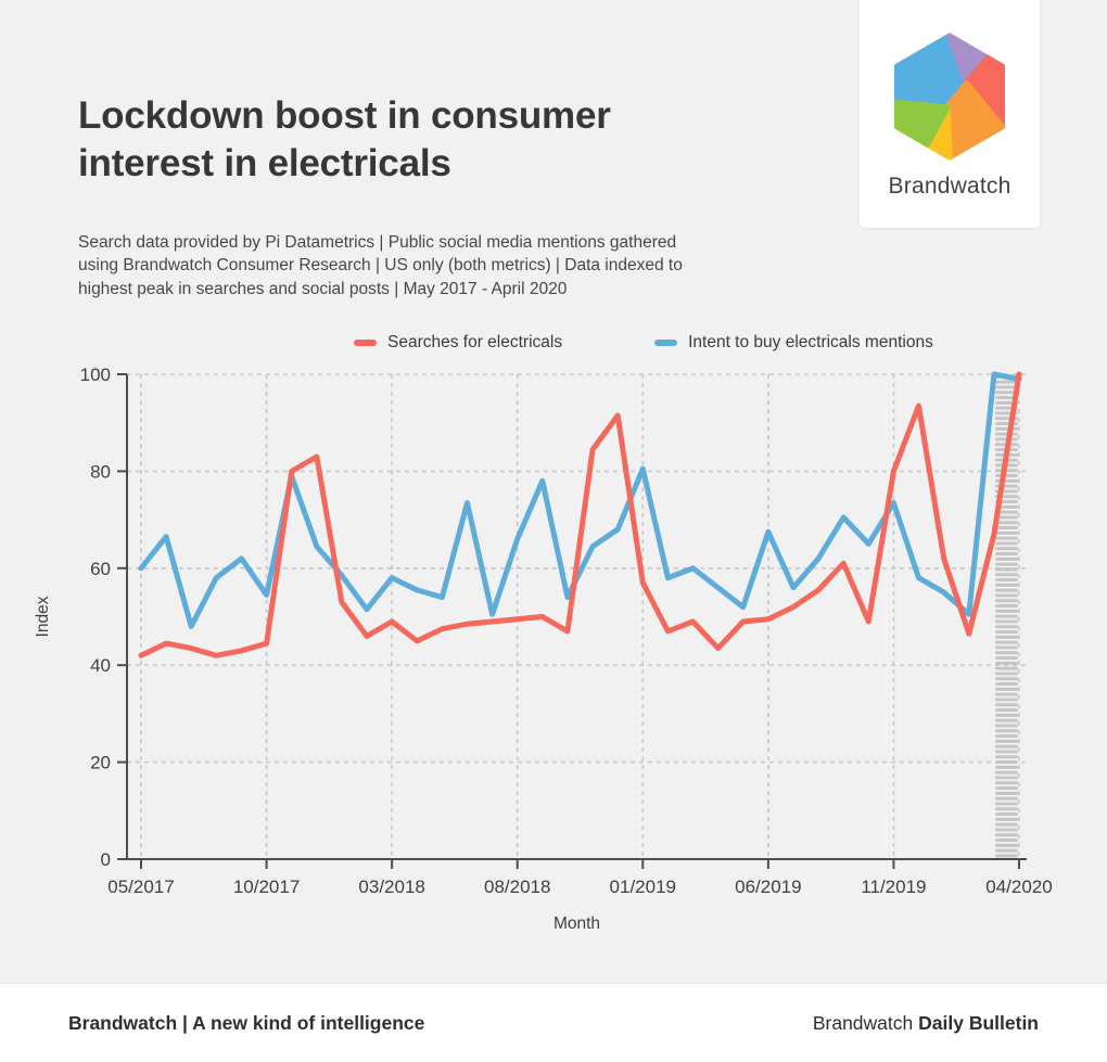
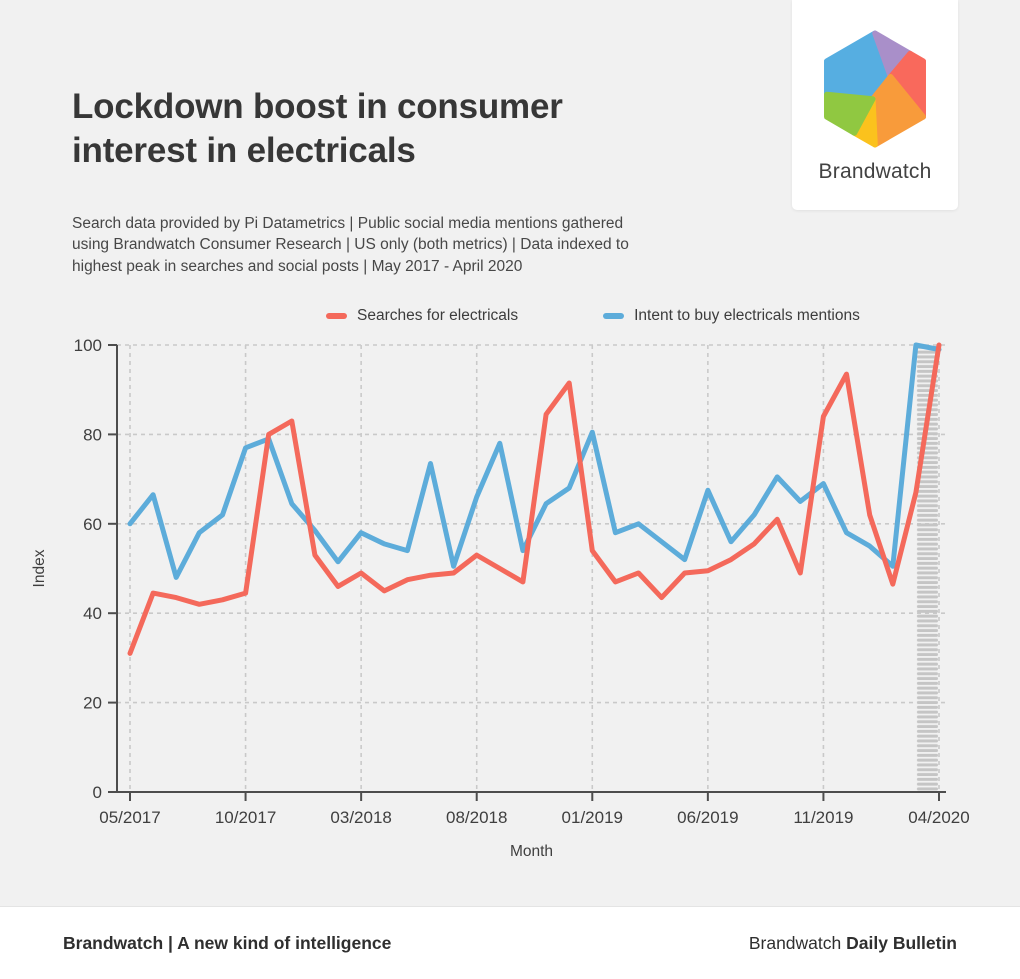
Searches for electricals/05/2017: 42 -> 31
Intent to buy electricals mentions/10/2017: 54 -> 77
Searches for electricals/08/2018: 50 -> 53
Searches for electricals/01/2019: 57 -> 54
Searches for electricals/11/2019: 80 -> 84
Intent to buy electricals mentions/11/2019: 74 -> 69
